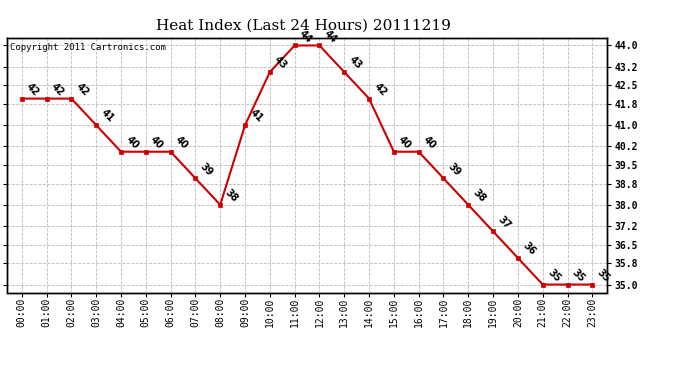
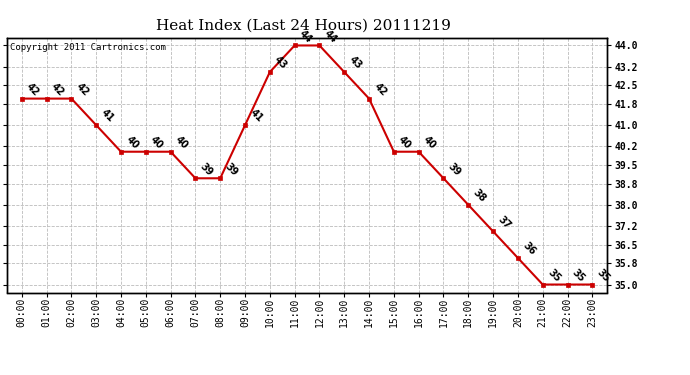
08:00: 38 -> 39
